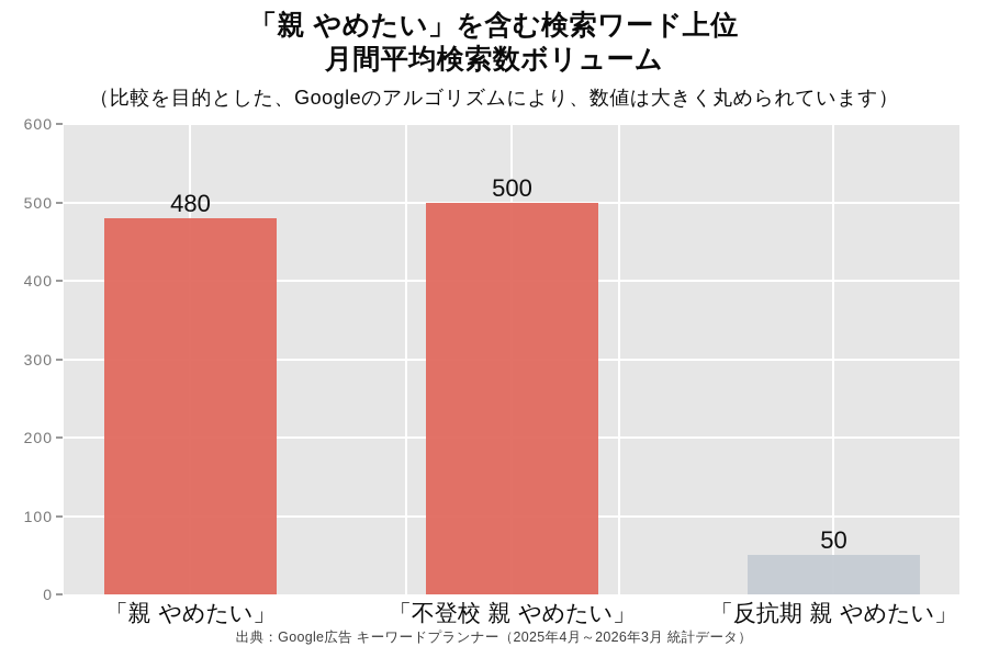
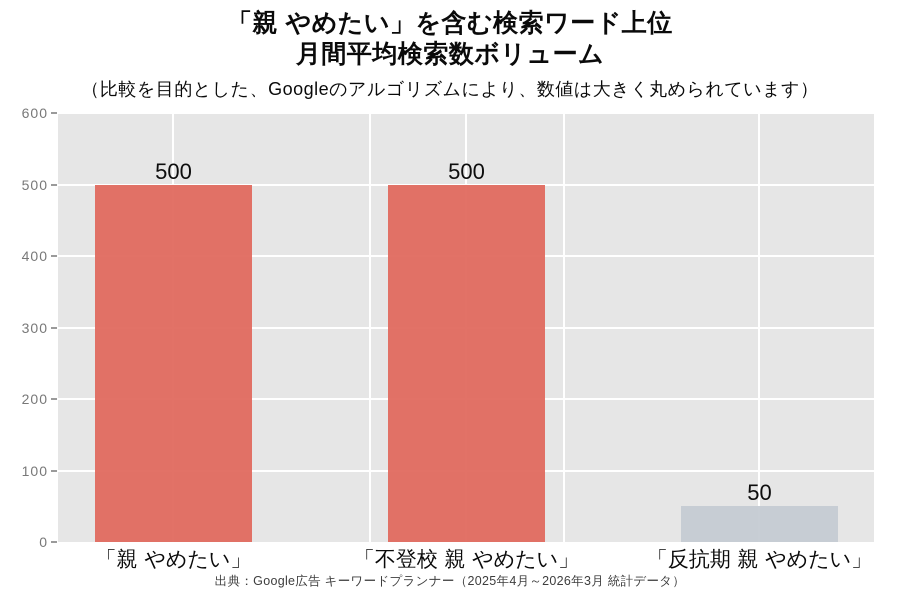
「親 やめたい」: 480 -> 500
